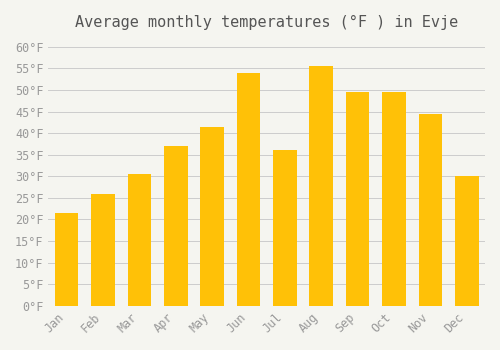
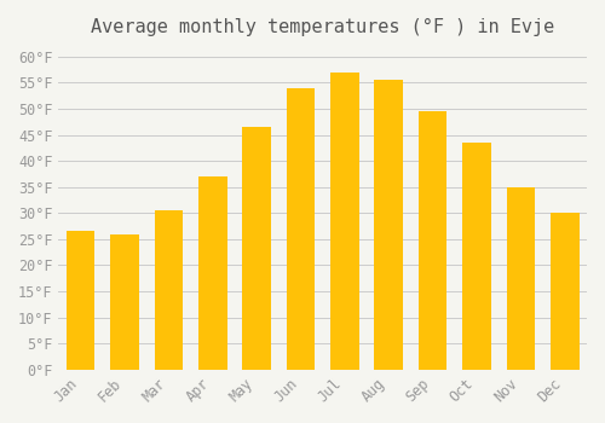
Jan: 21.5°F -> 26.5°F
May: 41.5°F -> 46.5°F
Jul: 36.0°F -> 57.0°F
Oct: 49.5°F -> 43.5°F
Nov: 44.5°F -> 35.0°F
